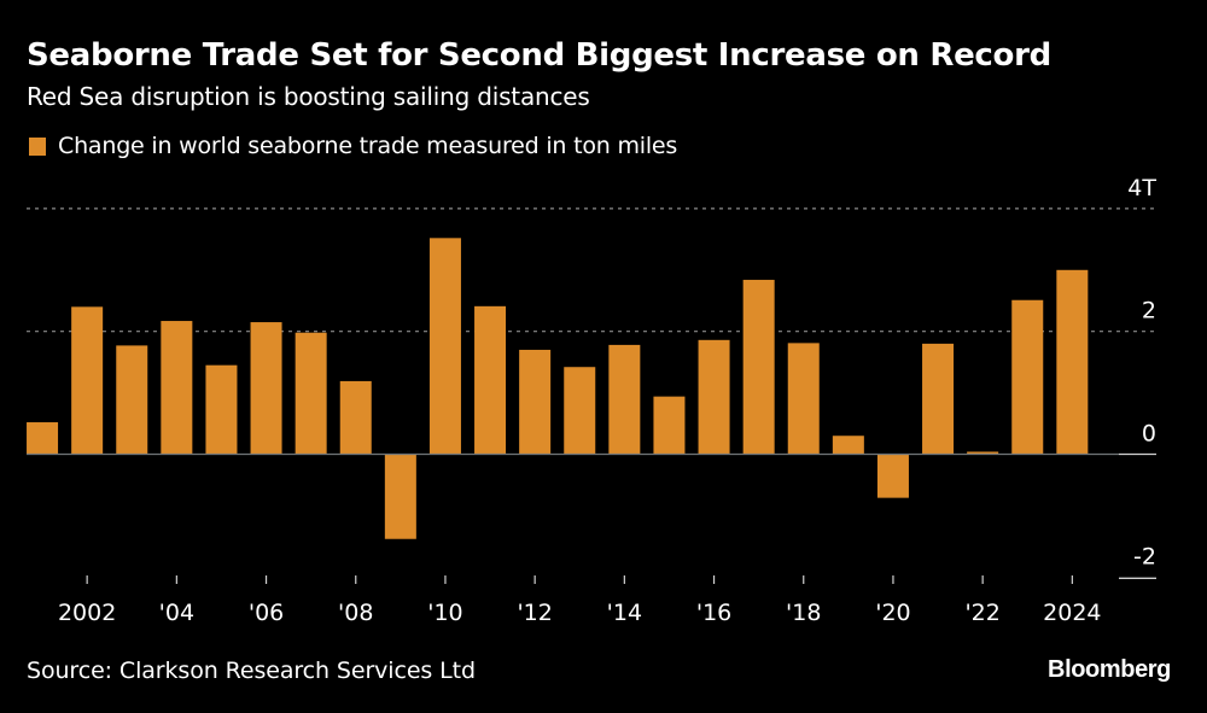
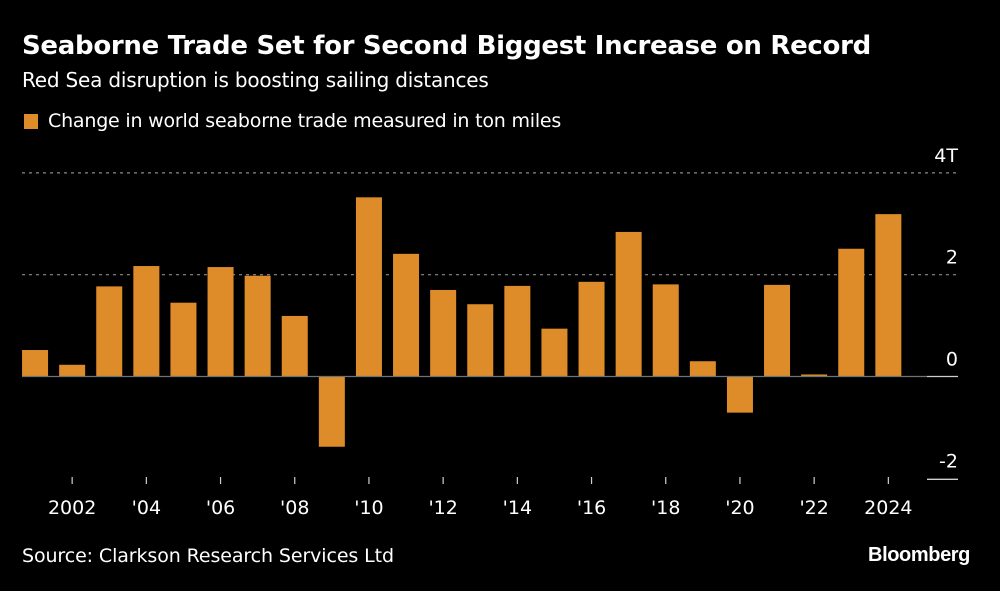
2002: 2.4 -> 0.2
2024: 3.0 -> 3.2
